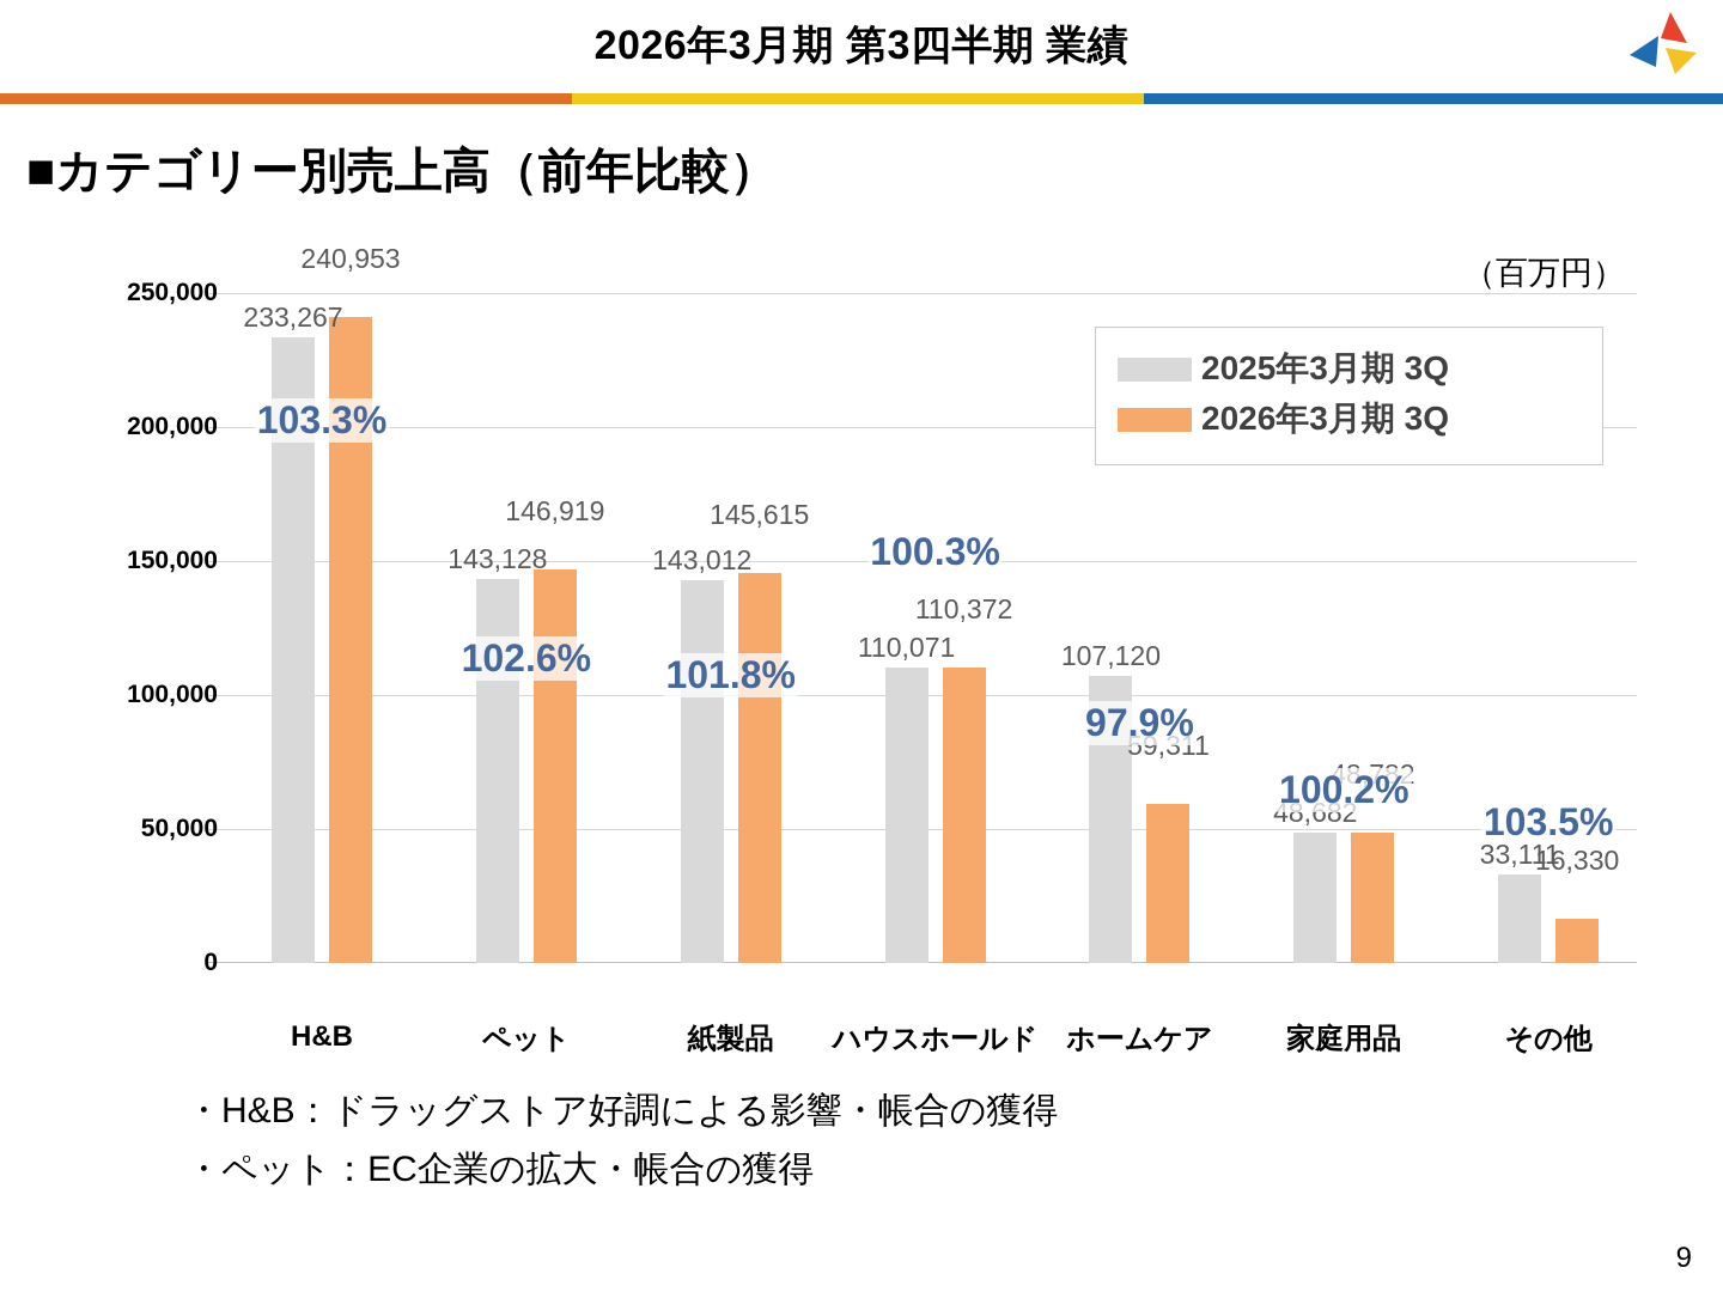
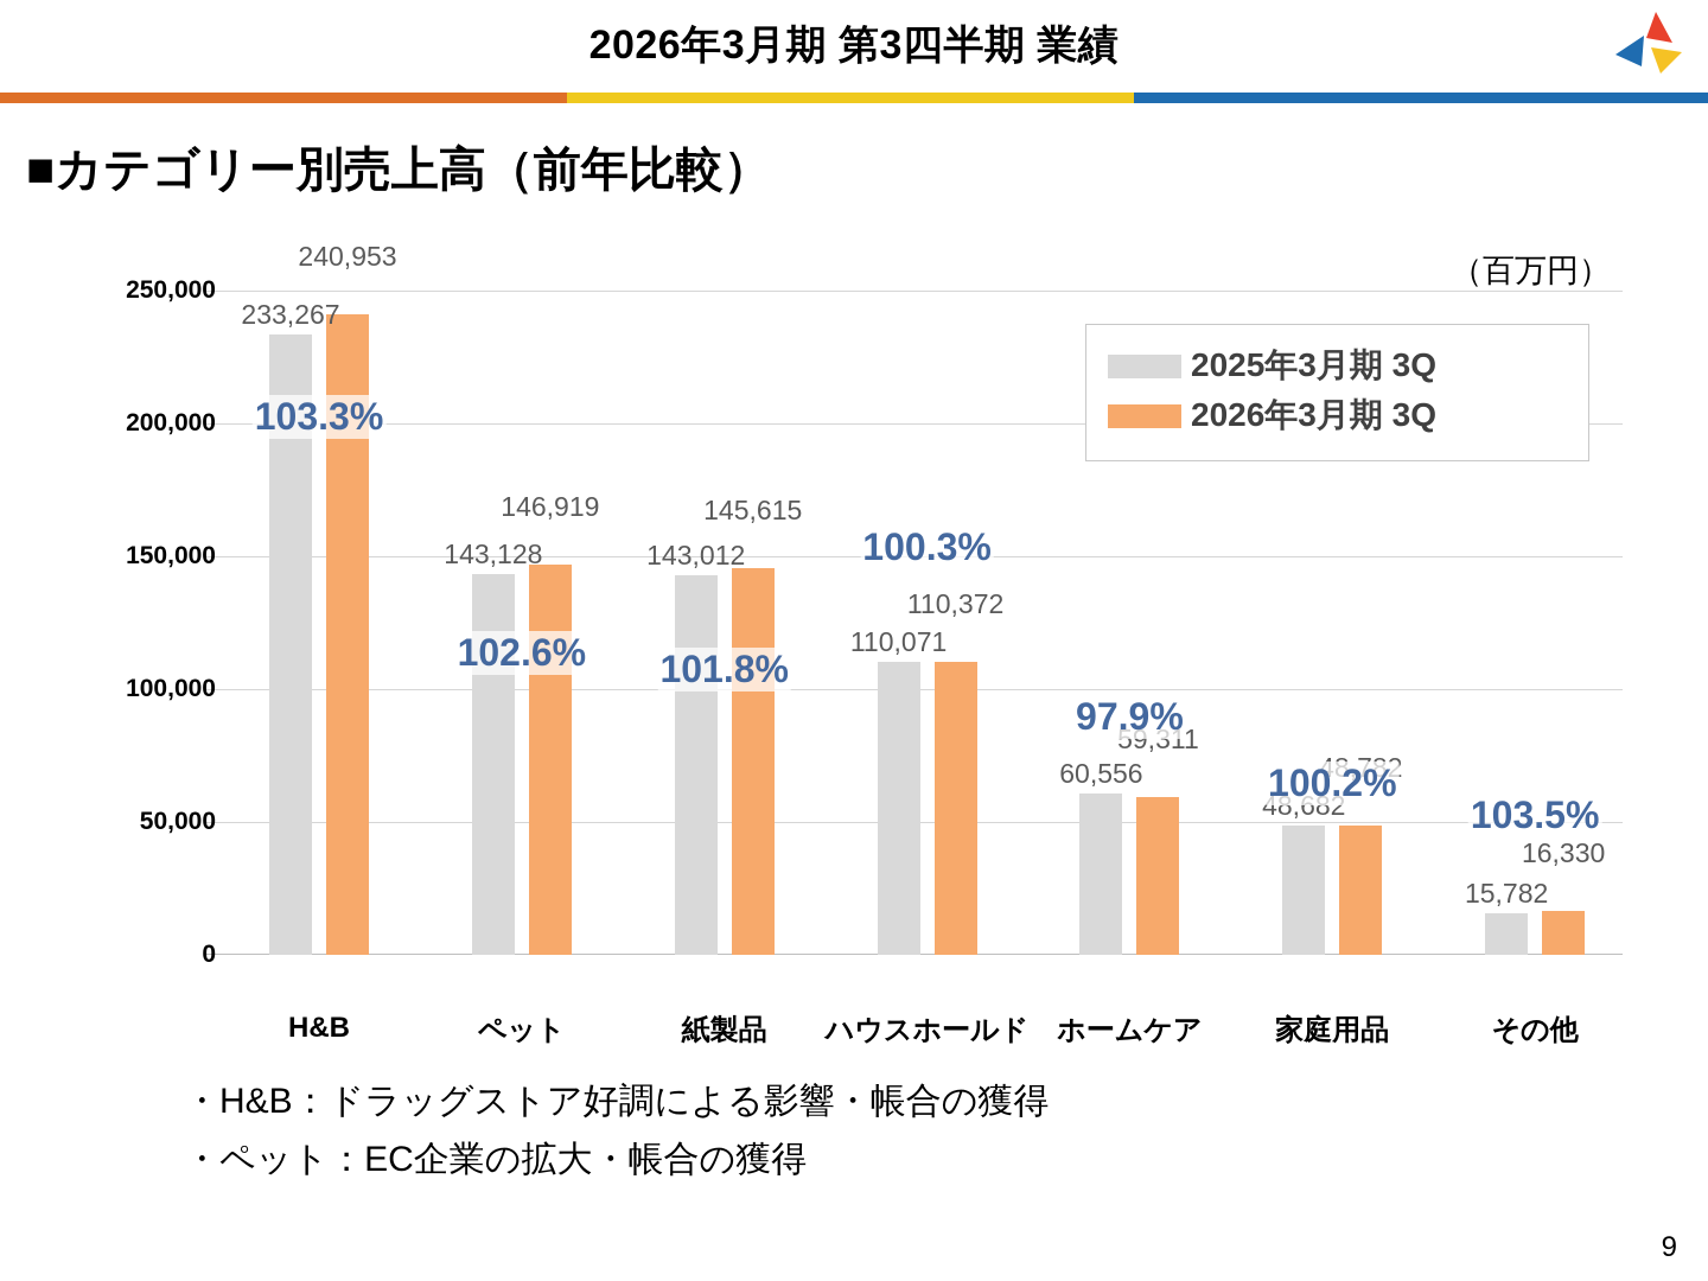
2025年3月期 3Q/ホームケア: 107,120 -> 60,556
2025年3月期 3Q/その他: 33,111 -> 15,782
